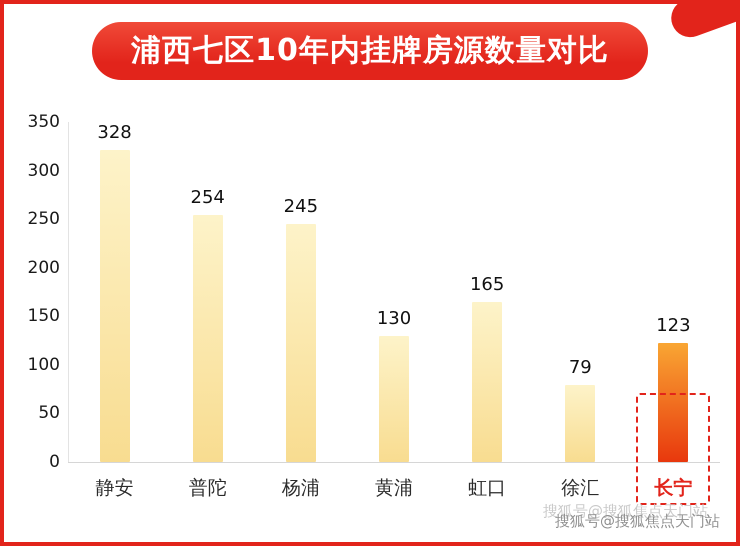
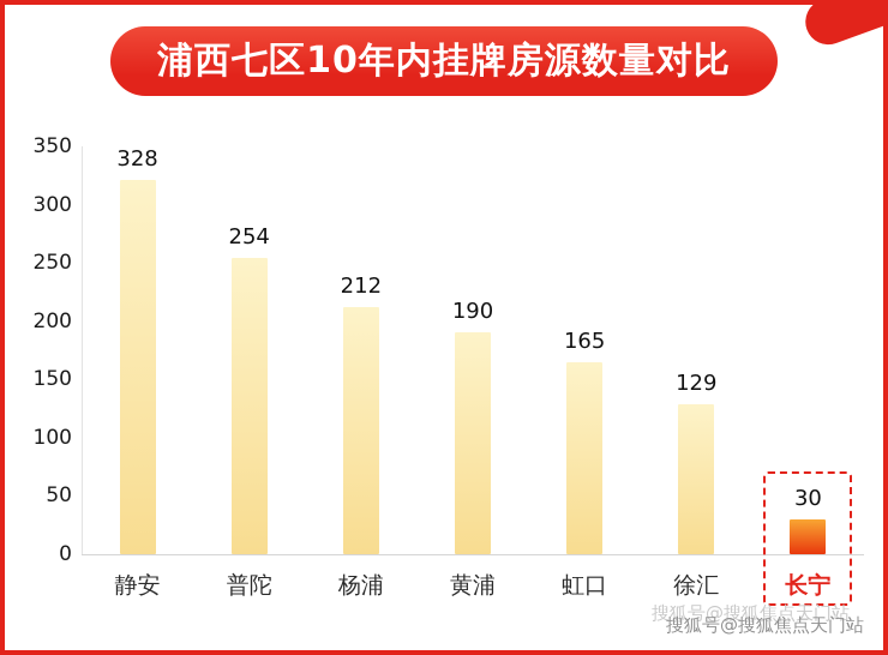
杨浦: 245 -> 212
黄浦: 130 -> 190
徐汇: 79 -> 129
长宁: 123 -> 30
